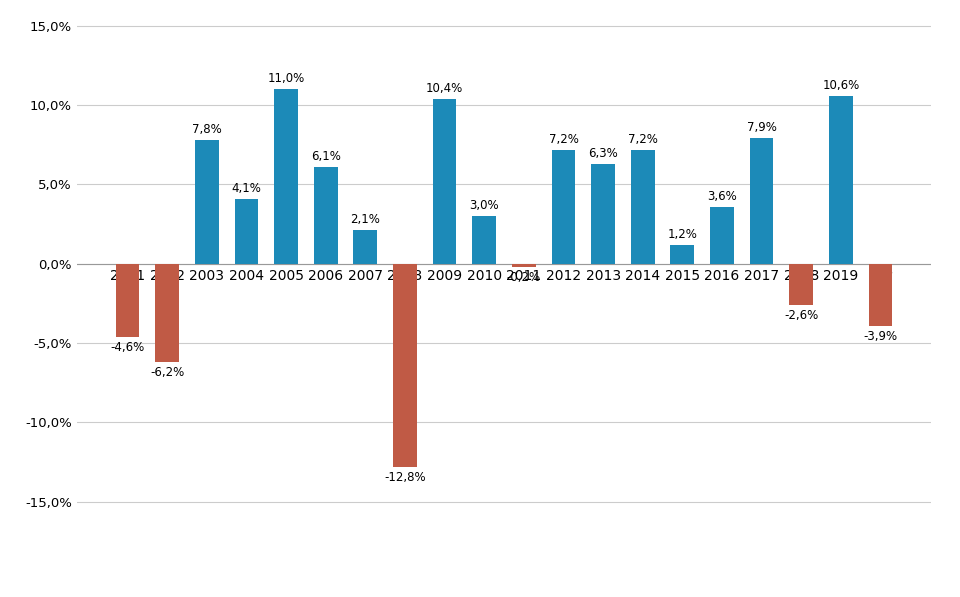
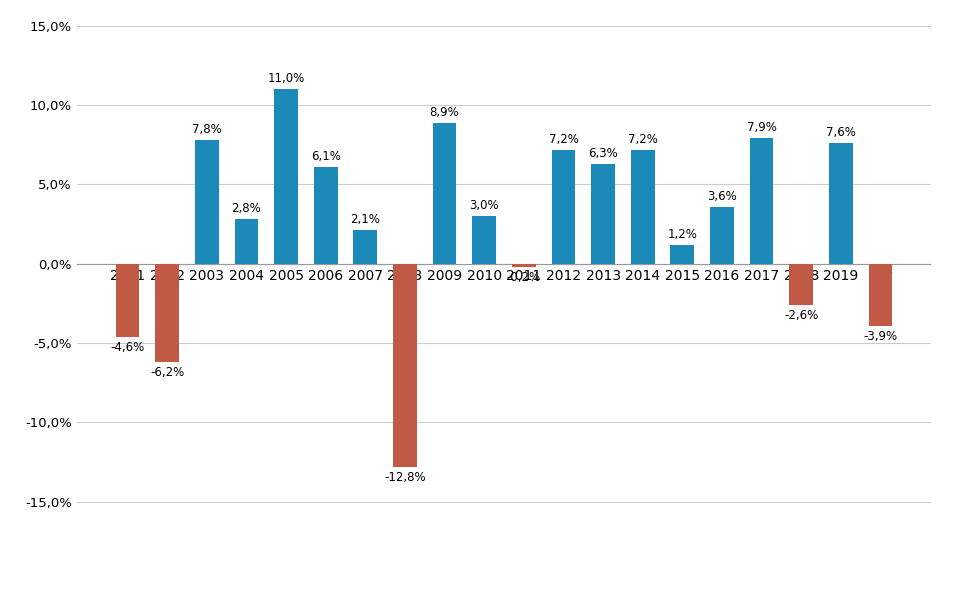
2004: 4,1% -> 2,8%
2009: 10,4% -> 8,9%
2019: 10,6% -> 7,6%
